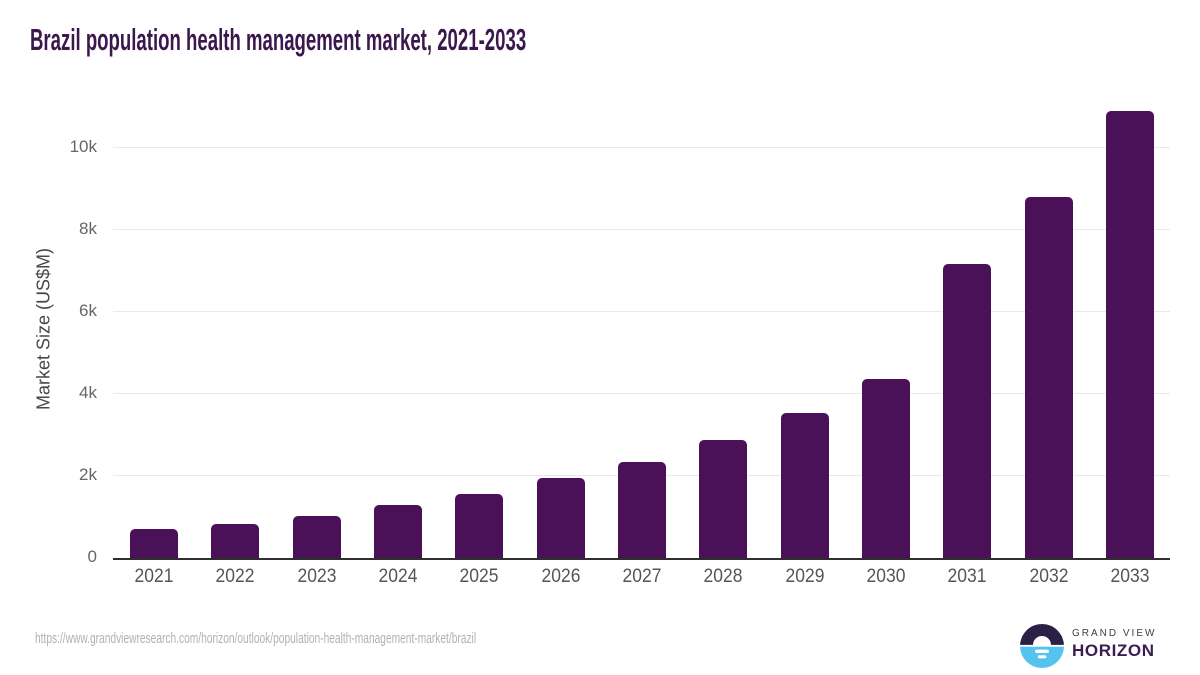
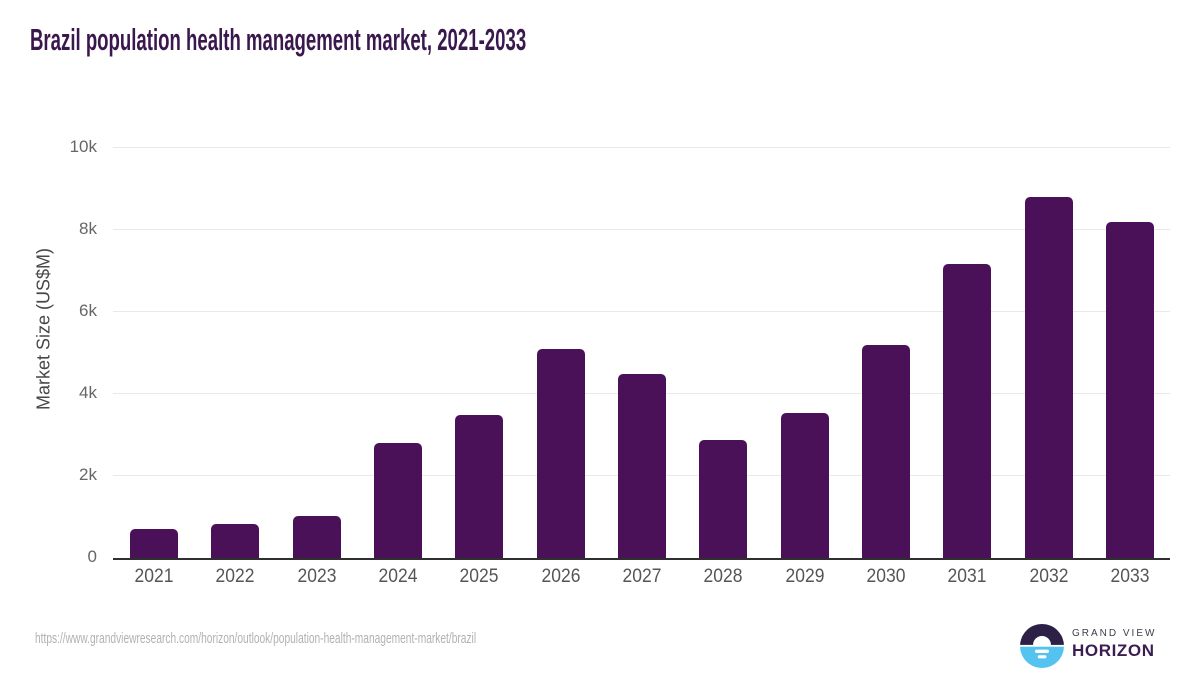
2024: 1.3k -> 2.8k
2025: 1.6k -> 3.5k
2026: 2.0k -> 5.1k
2027: 2.4k -> 4.5k
2030: 4.4k -> 5.2k
2033: 10.9k -> 8.2k
